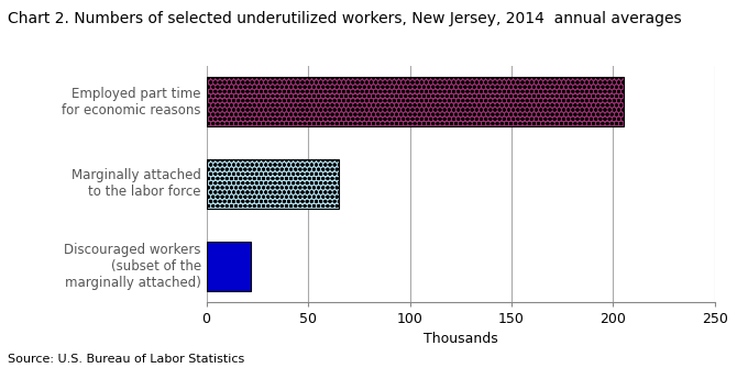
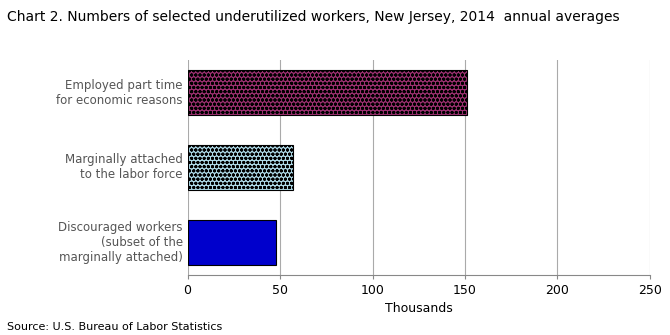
Employed part time for economic reasons: 205 -> 151
Marginally attached to the labor force: 65 -> 57
Discouraged workers (subset of the marginally attached): 22 -> 48
